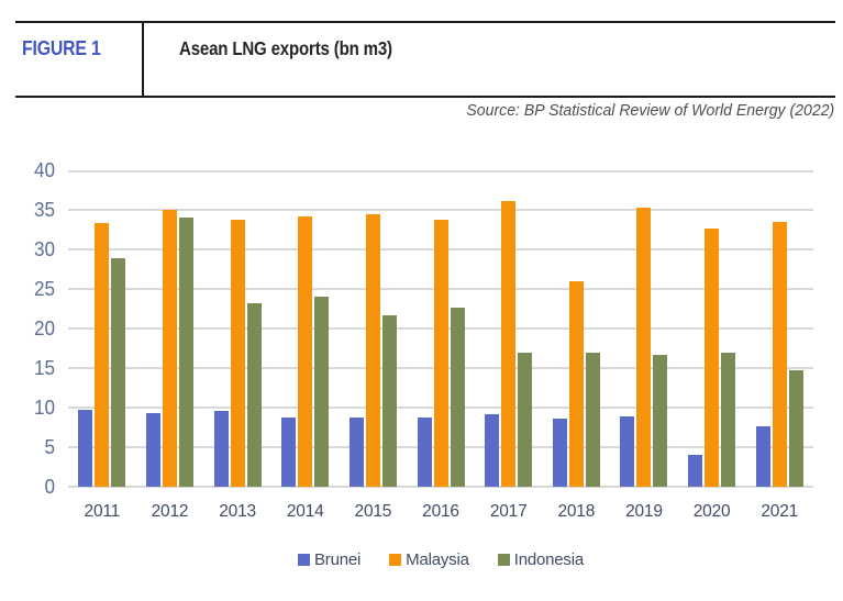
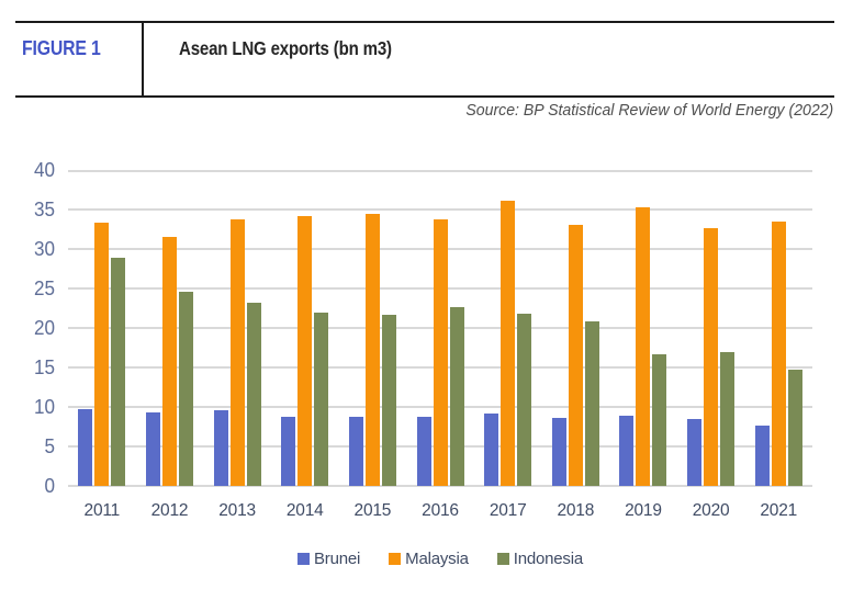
Malaysia/2012: 35 -> 32
Indonesia/2012: 34 -> 25
Indonesia/2014: 24 -> 22
Indonesia/2017: 17 -> 22
Malaysia/2018: 26 -> 33
Indonesia/2018: 17 -> 21
Brunei/2020: 4 -> 8
